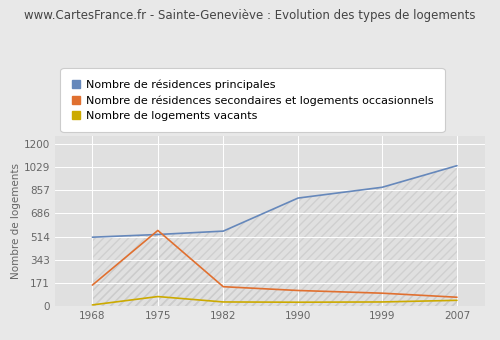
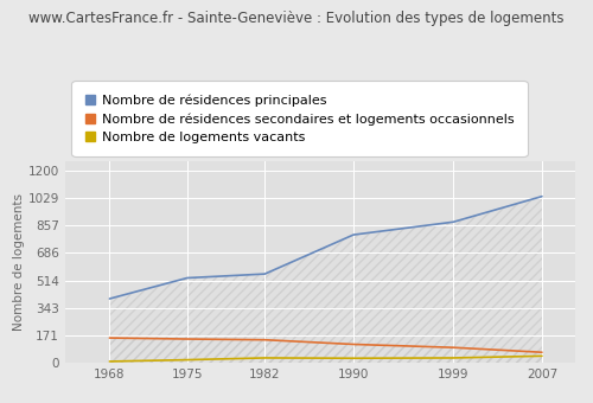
Nombre de résidences principales/1968: 510 -> 400
Nombre de résidences secondaires et logements occasionnels/1975: 560 -> 150
Nombre de logements vacants/1975: 70 -> 20
